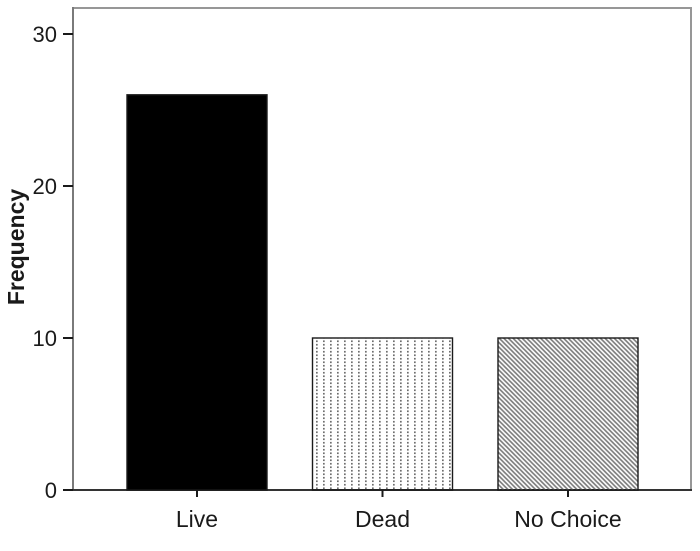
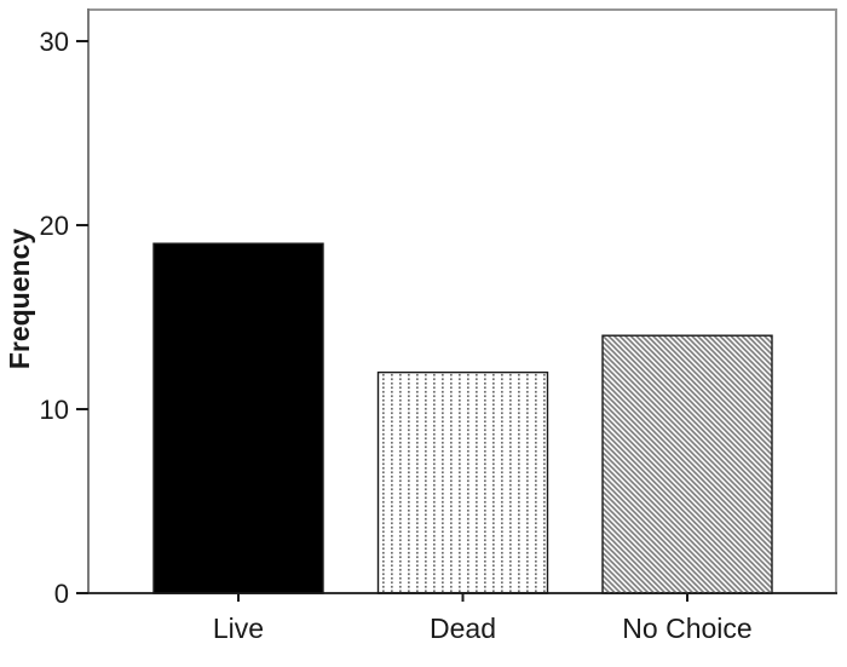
Live: 26 -> 19
Dead: 10 -> 12
No Choice: 10 -> 14
